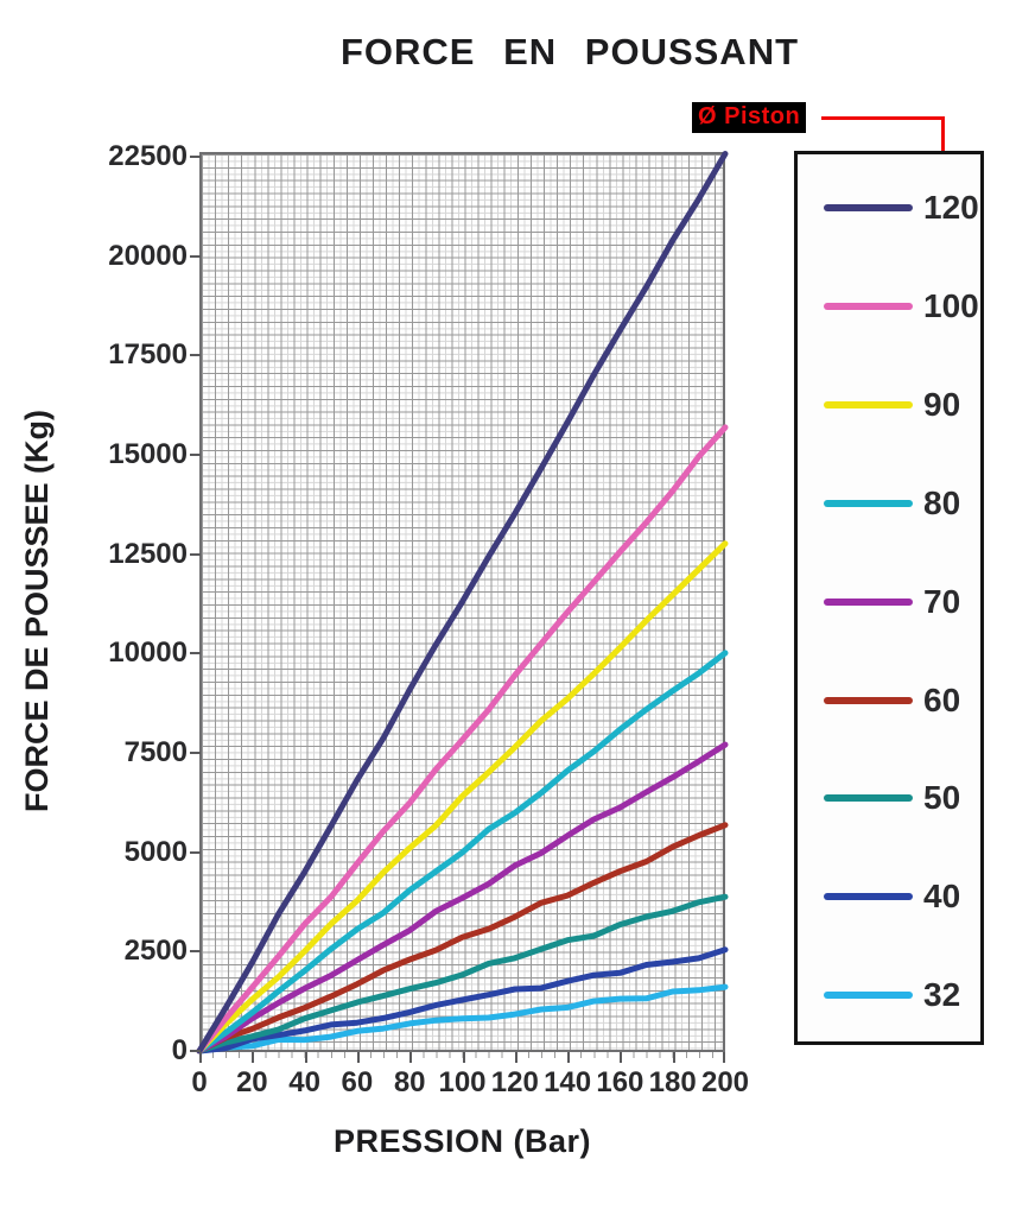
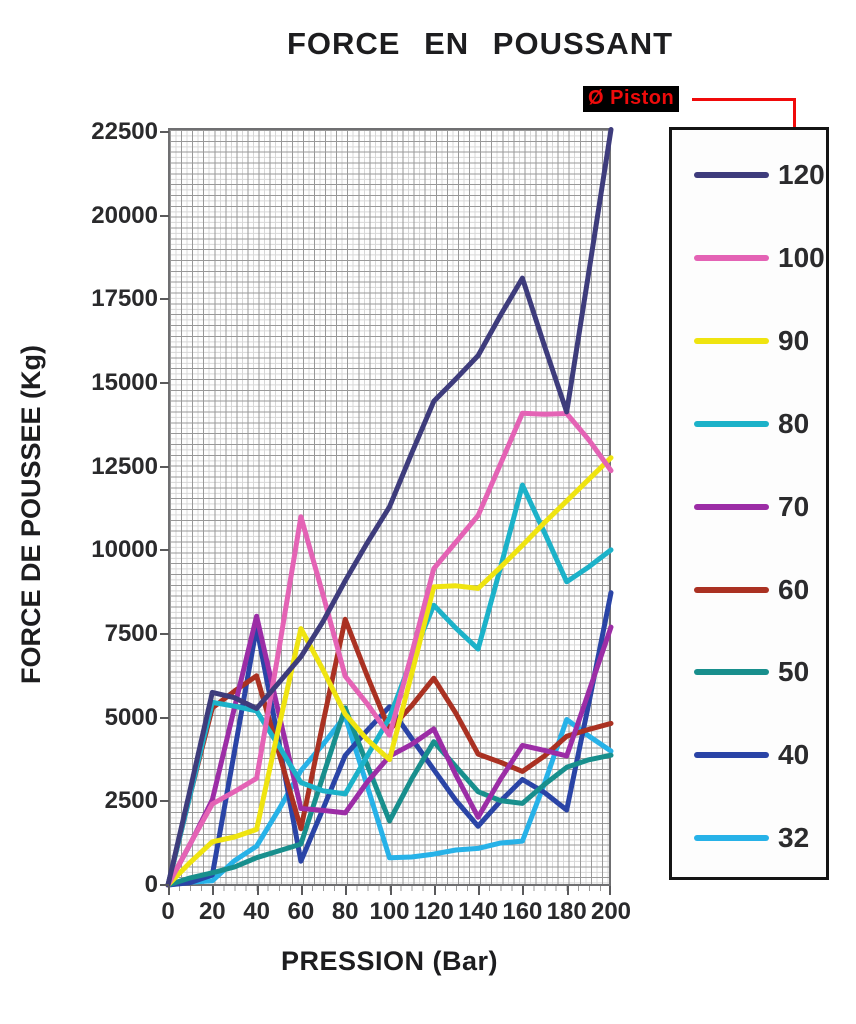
120/20: 2300 -> 5800
100/20: 1600 -> 2400
80/20: 1000 -> 5500
70/20: 800 -> 2500
60/20: 600 -> 5300
120/40: 4500 -> 5300
90/40: 2500 -> 1700
80/40: 2000 -> 5200
70/40: 1500 -> 8000
60/40: 1100 -> 6300
40/40: 500 -> 7700
32/40: 300 -> 1200
100/60: 4700 -> 11000
90/60: 3800 -> 7700
32/60: 500 -> 3400
80/80: 4000 -> 2700
70/80: 3100 -> 2200
60/80: 2300 -> 7900
50/80: 1600 -> 5300
40/80: 1000 -> 3900
32/80: 600 -> 5000
100/100: 7900 -> 4500
90/100: 6400 -> 3700
60/100: 2800 -> 4600
40/100: 1300 -> 5300
120/120: 13600 -> 14500
90/120: 7600 -> 8900
80/120: 6000 -> 8400
60/120: 3400 -> 6200
50/120: 2400 -> 4300
40/120: 1500 -> 3400
70/140: 5400 -> 2000
100/160: 12600 -> 14100
80/160: 8000 -> 11900
70/160: 6200 -> 4200
60/160: 4500 -> 3400
50/160: 3100 -> 2400
40/160: 2000 -> 3200
120/180: 20400 -> 14100
70/180: 6900 -> 3900
60/180: 5100 -> 4400
32/180: 1400 -> 4900
100/200: 15700 -> 12400
60/200: 5700 -> 4800
40/200: 2500 -> 8700
32/200: 1600 -> 4000
